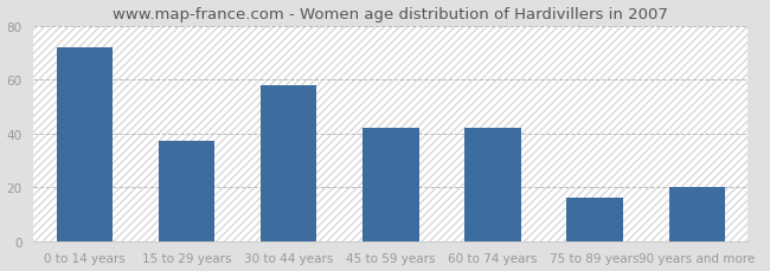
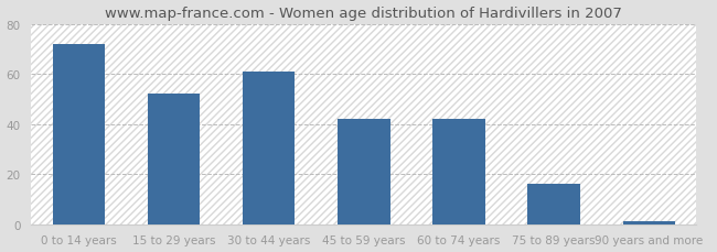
15 to 29 years: 37 -> 52
30 to 44 years: 58 -> 61
90 years and more: 20 -> 1
